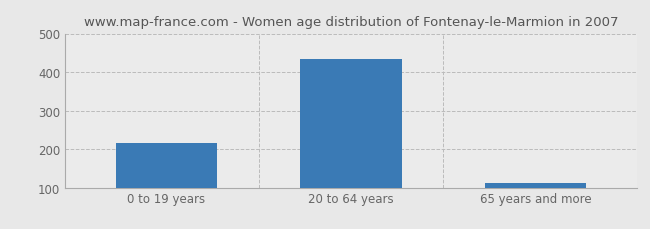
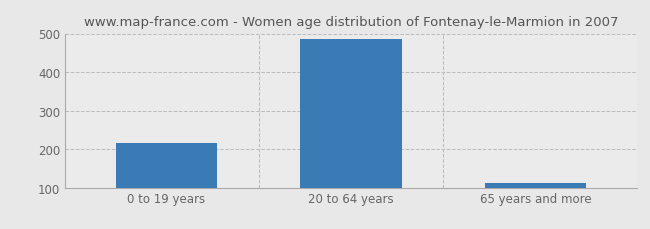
20 to 64 years: 435 -> 487
